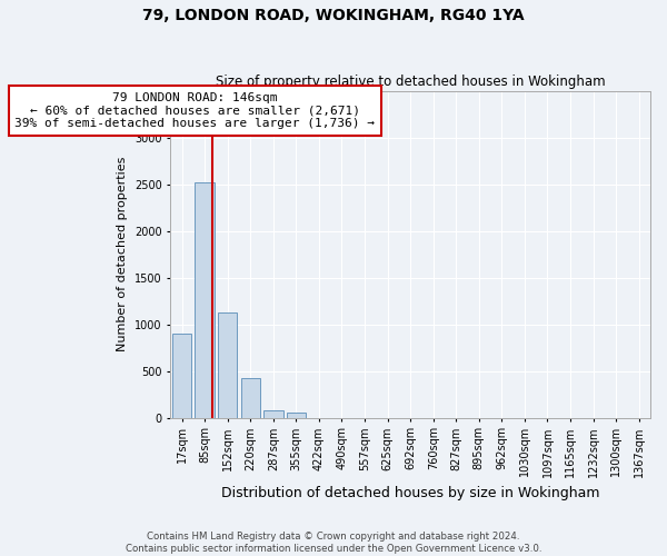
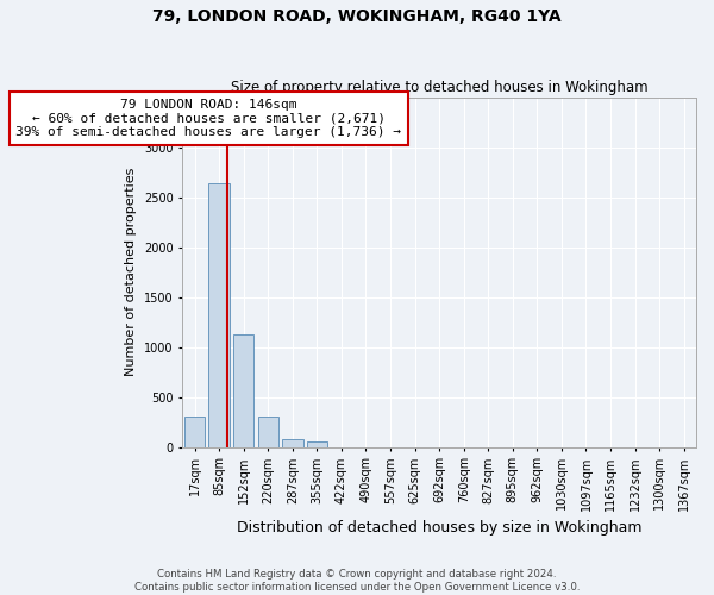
17sqm: 900 -> 300
85sqm: 2520 -> 2640
220sqm: 420 -> 300
